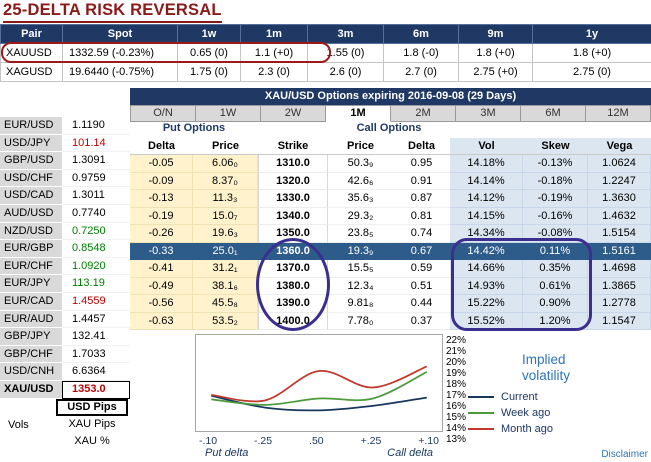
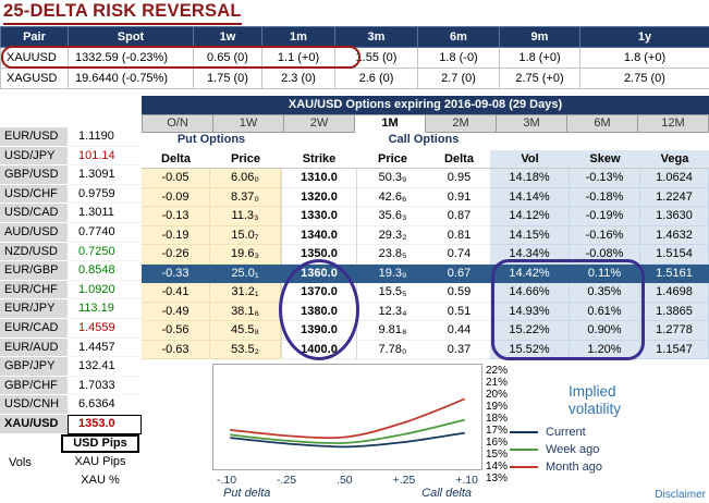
Current/-.10: 16,0% -> 15,3%
Week ago/.50: 15,7% -> 14,8%
Month ago/.50: 18,7% -> 15,4%
Week ago/+.10: 18,6% -> 17,1%
